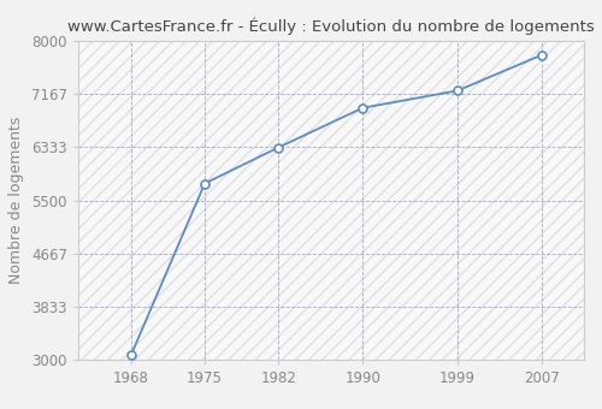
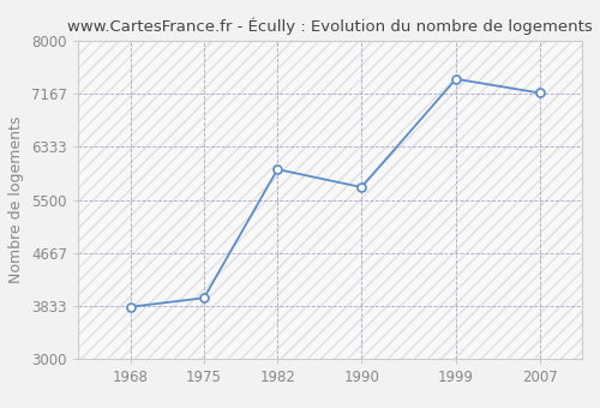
1968: 3070 -> 3820
1975: 5760 -> 3960
1982: 6330 -> 5980
1990: 6950 -> 5700
1999: 7220 -> 7400
2007: 7780 -> 7180
